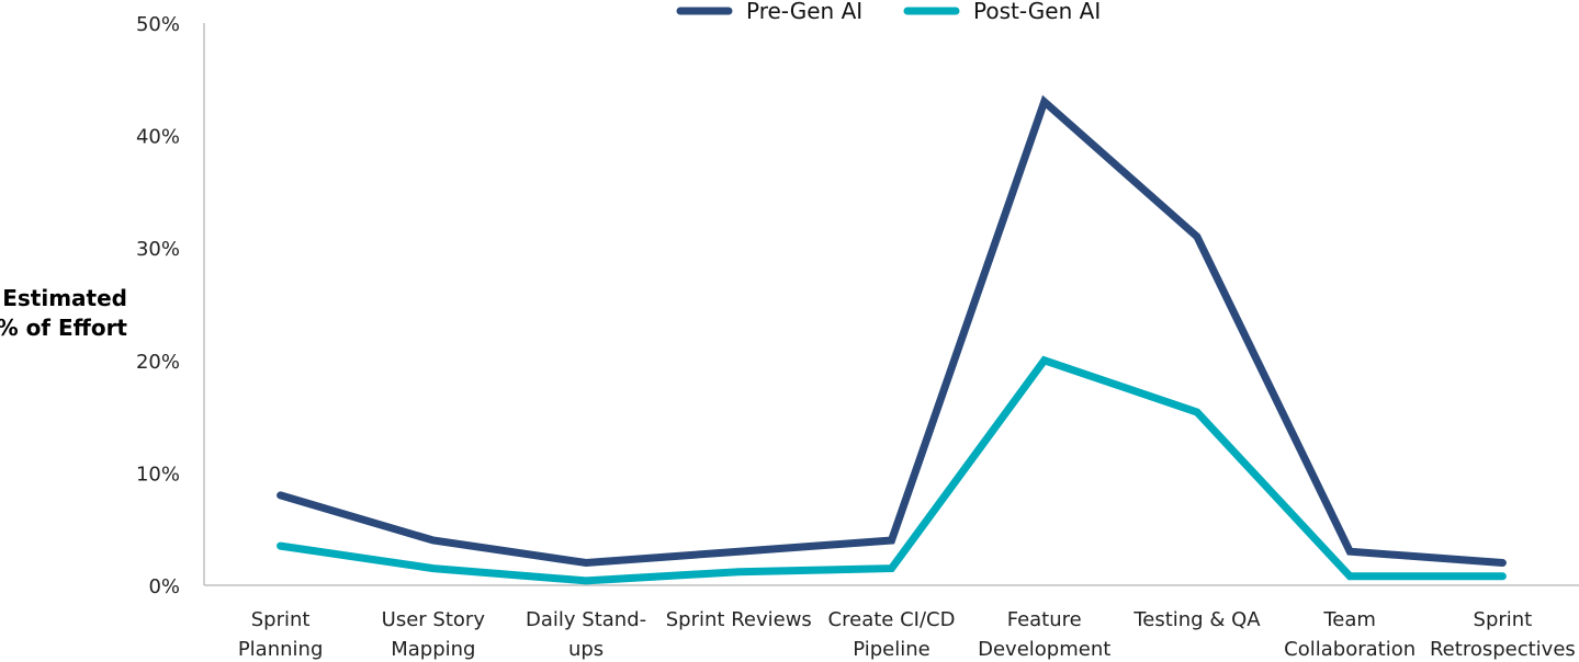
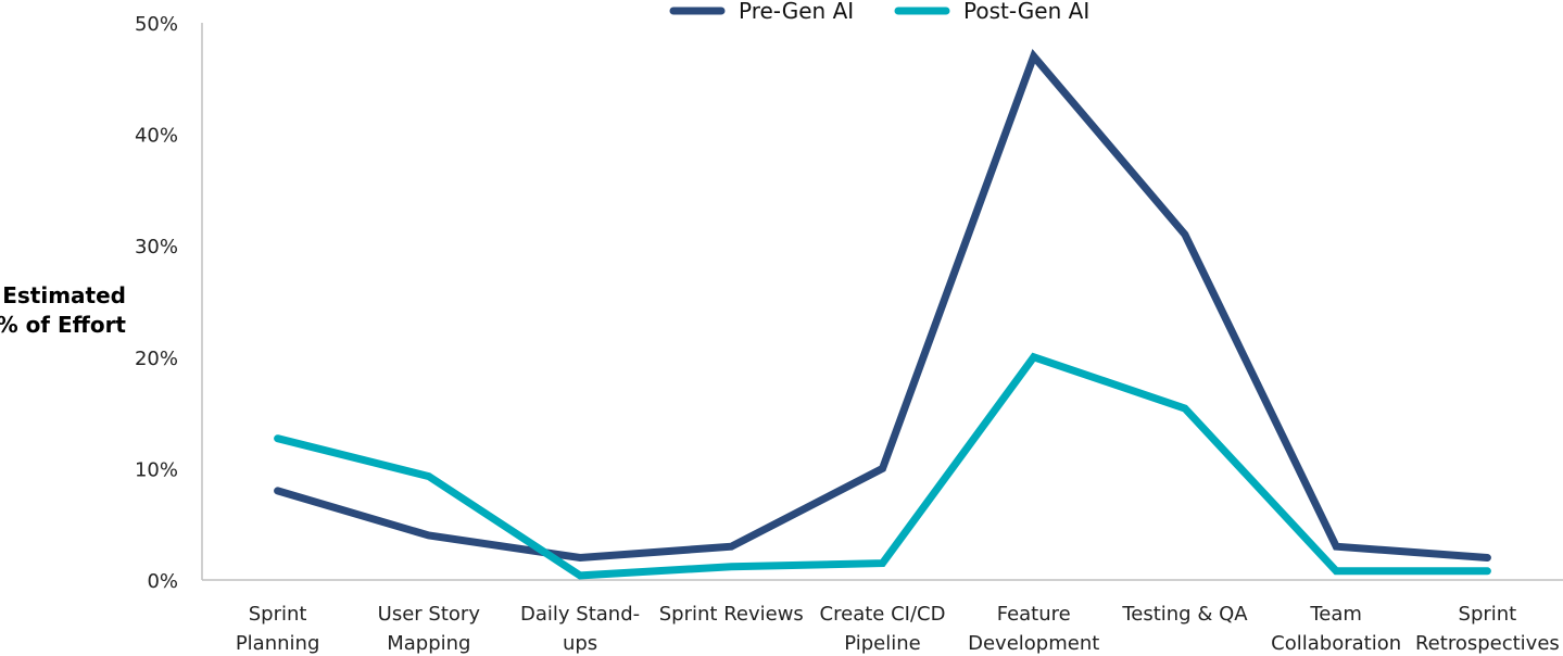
Post-Gen AI/Sprint Planning: 3.5% -> 12.7%
Post-Gen AI/User Story Mapping: 1.5% -> 9.3%
Pre-Gen AI/Create CI/CD Pipeline: 4% -> 10%
Pre-Gen AI/Feature Development: 43% -> 47%
